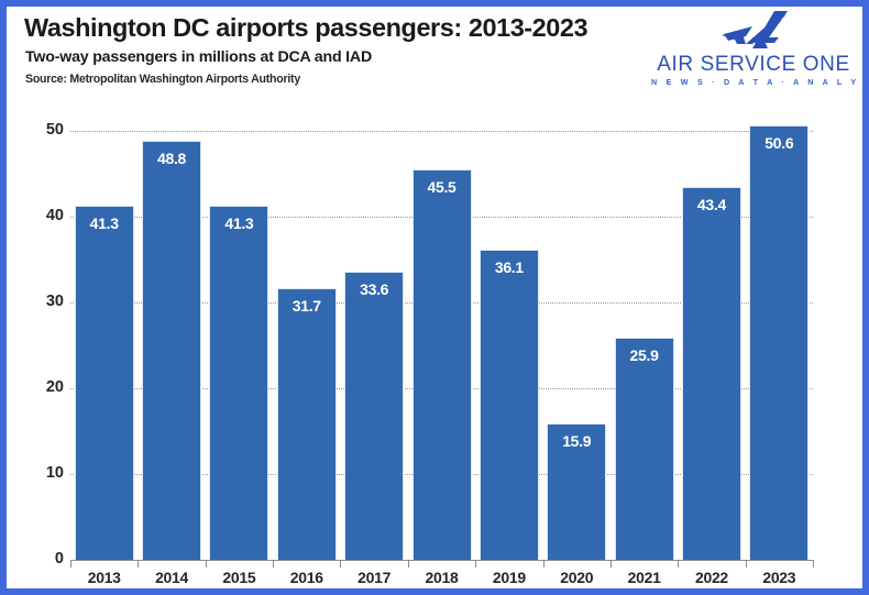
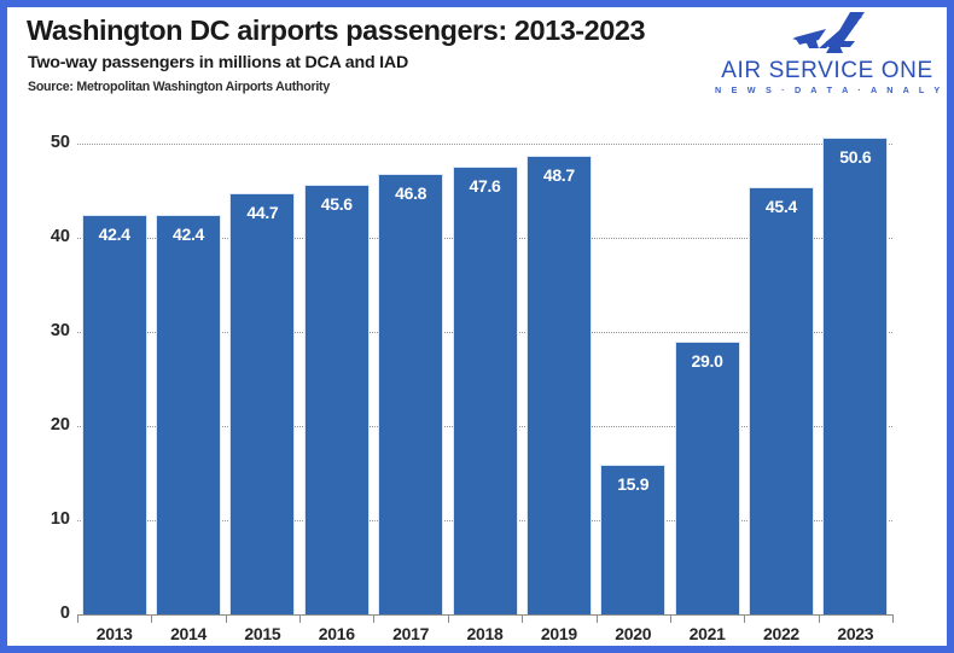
2013: 41.3 -> 42.4
2014: 48.8 -> 42.4
2015: 41.3 -> 44.7
2016: 31.7 -> 45.6
2017: 33.6 -> 46.8
2018: 45.5 -> 47.6
2019: 36.1 -> 48.7
2021: 25.9 -> 29.0
2022: 43.4 -> 45.4
